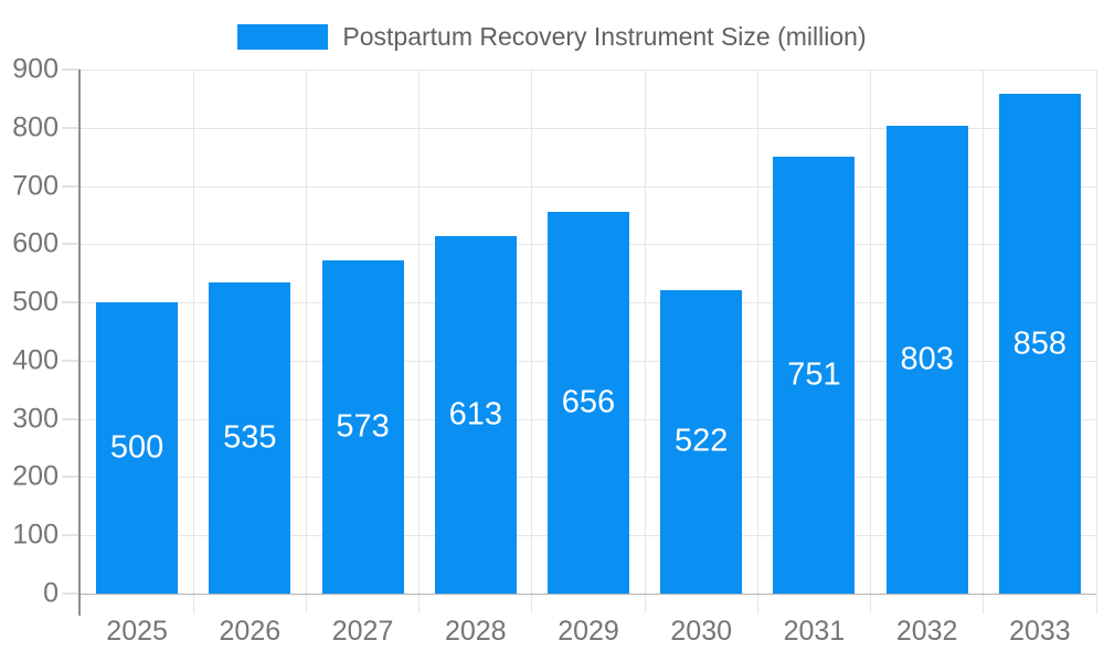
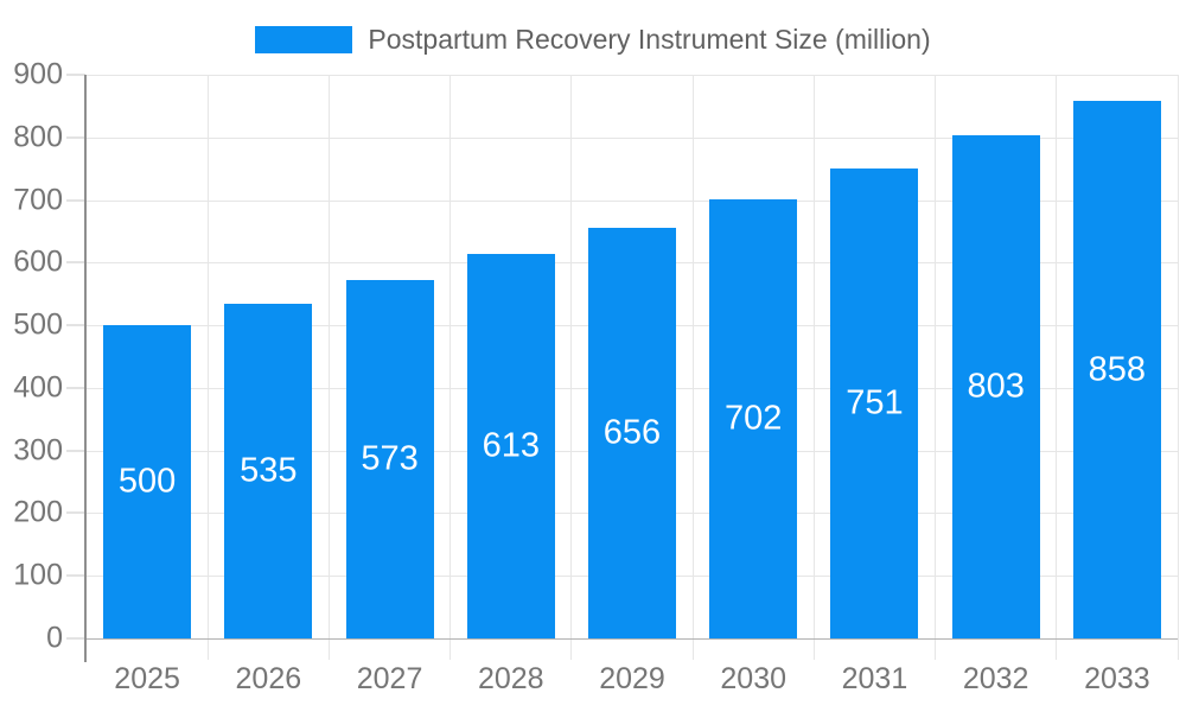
2030: 522 -> 702
